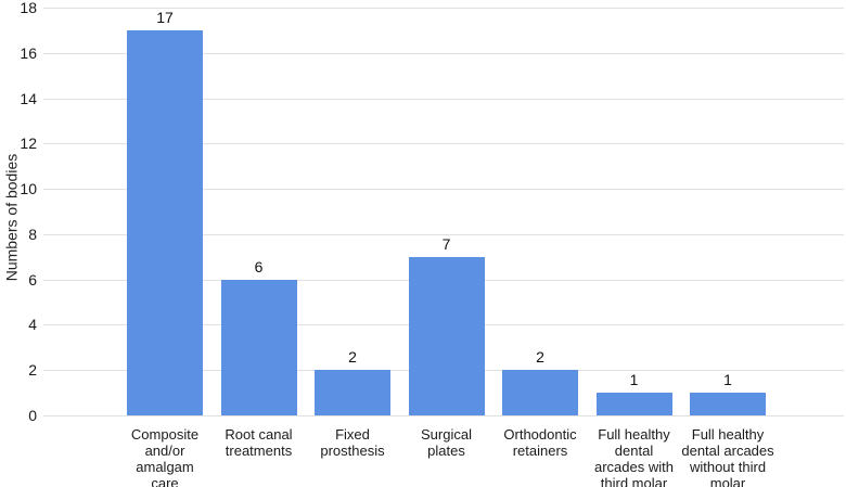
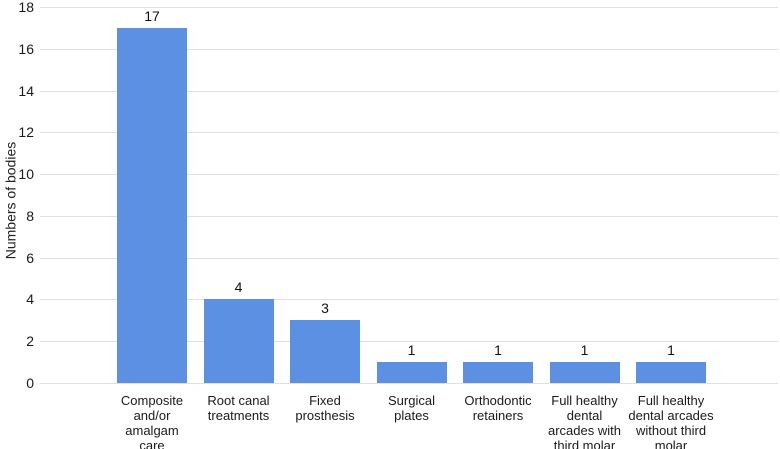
Root canal treatments: 6 -> 4
Fixed prosthesis: 2 -> 3
Surgical plates: 7 -> 1
Orthodontic retainers: 2 -> 1
